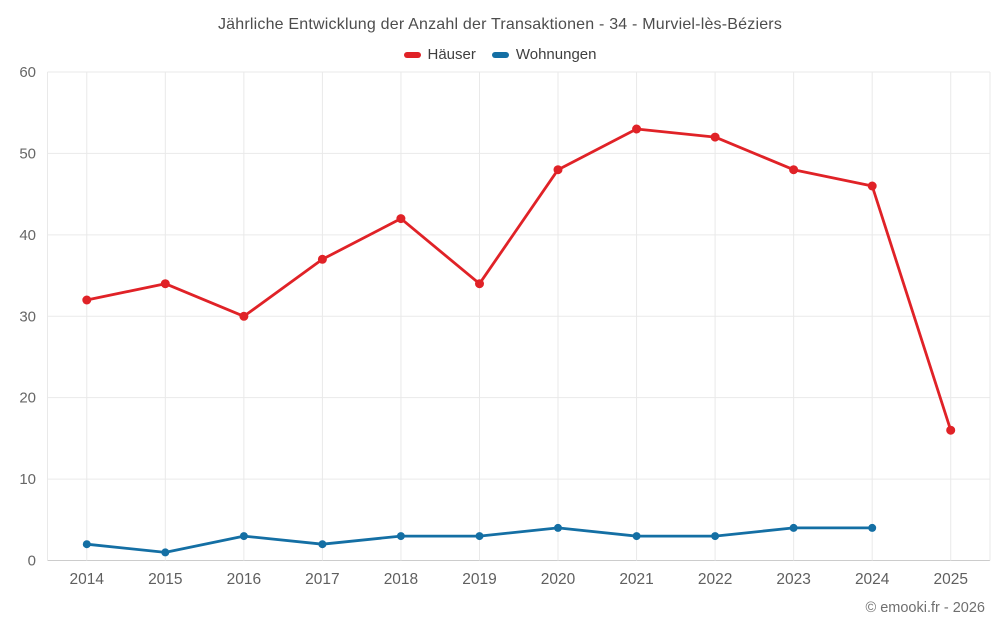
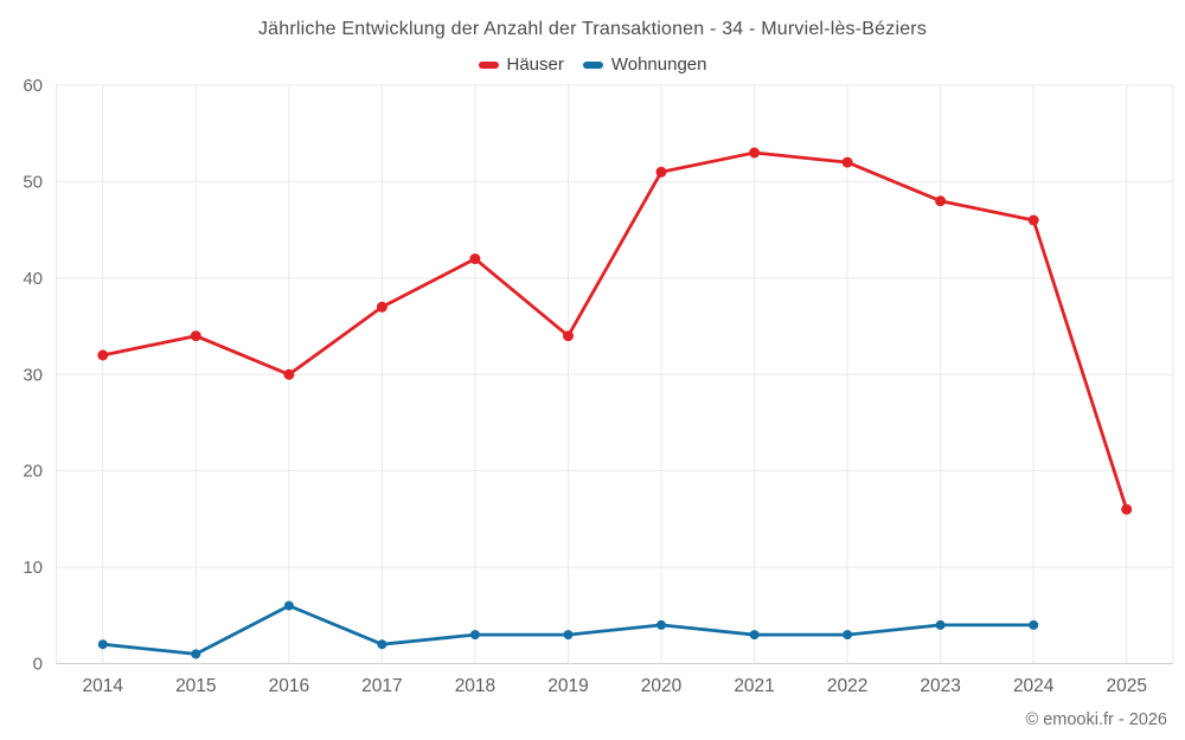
Wohnungen/2016: 3 -> 6
Häuser/2020: 48 -> 51
